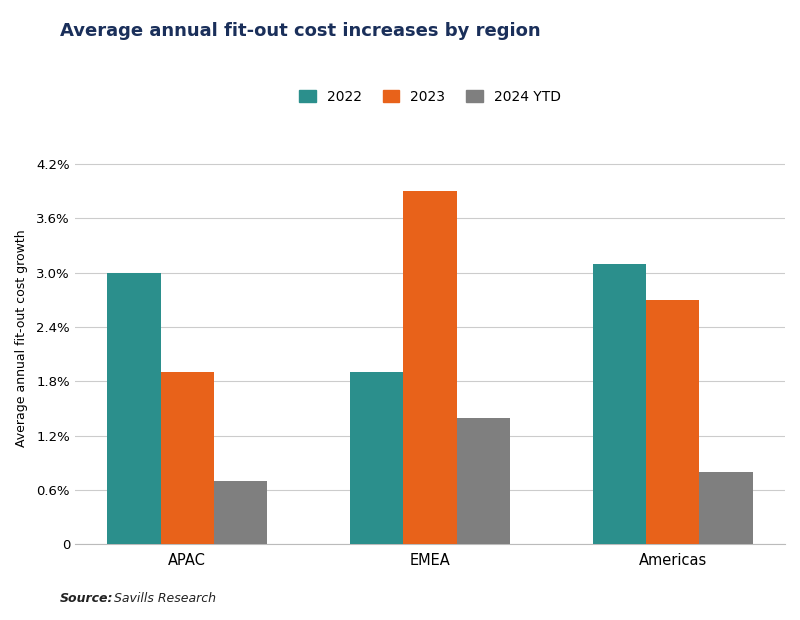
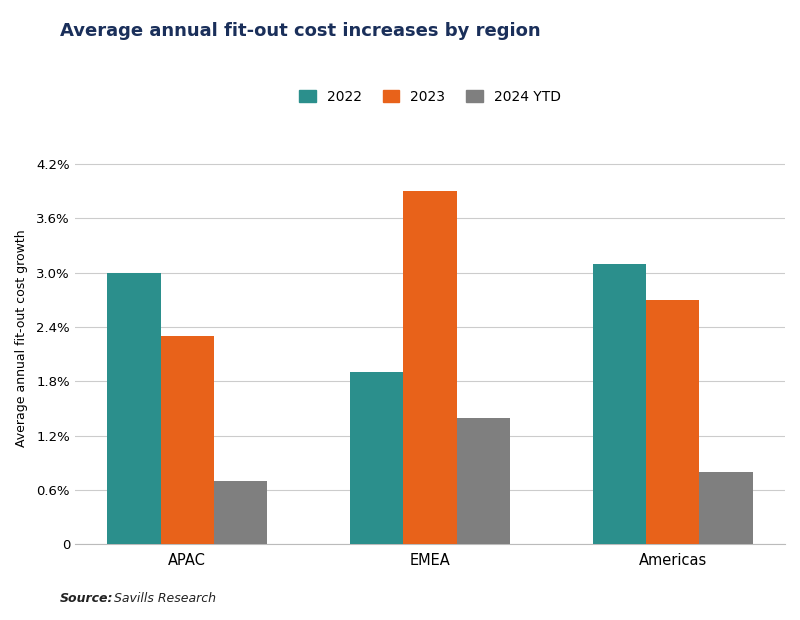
2023/APAC: 1.9% -> 2.3%
